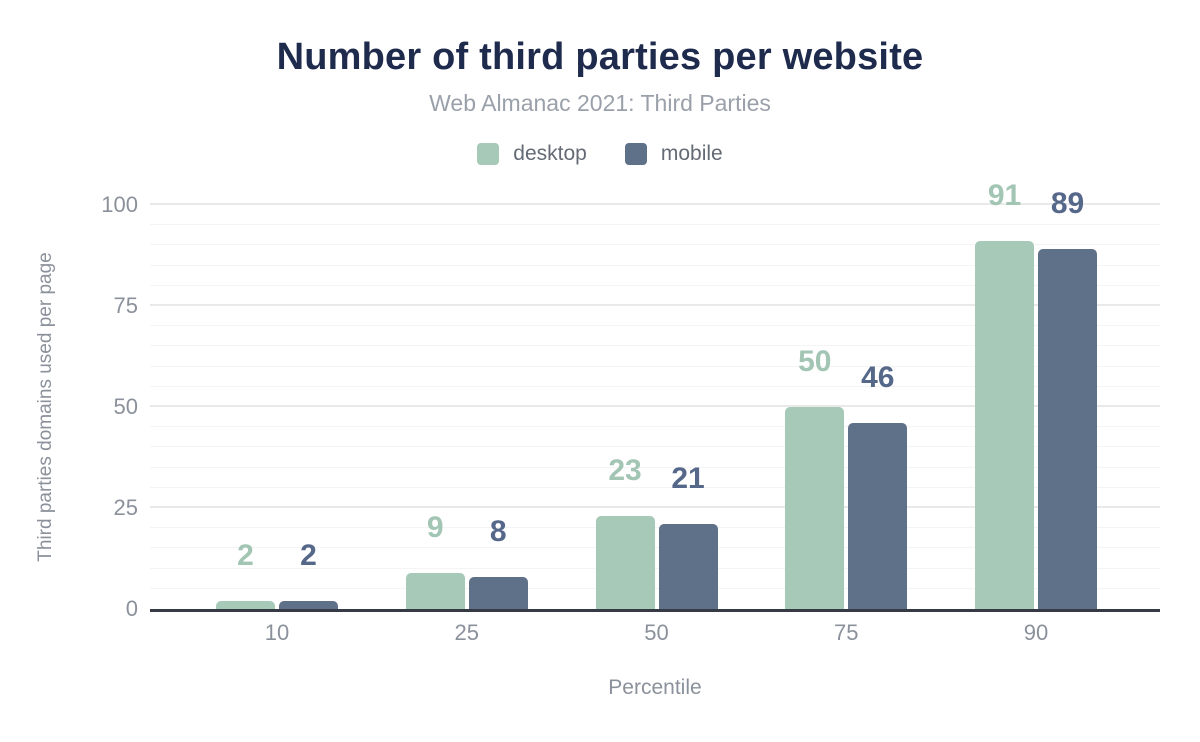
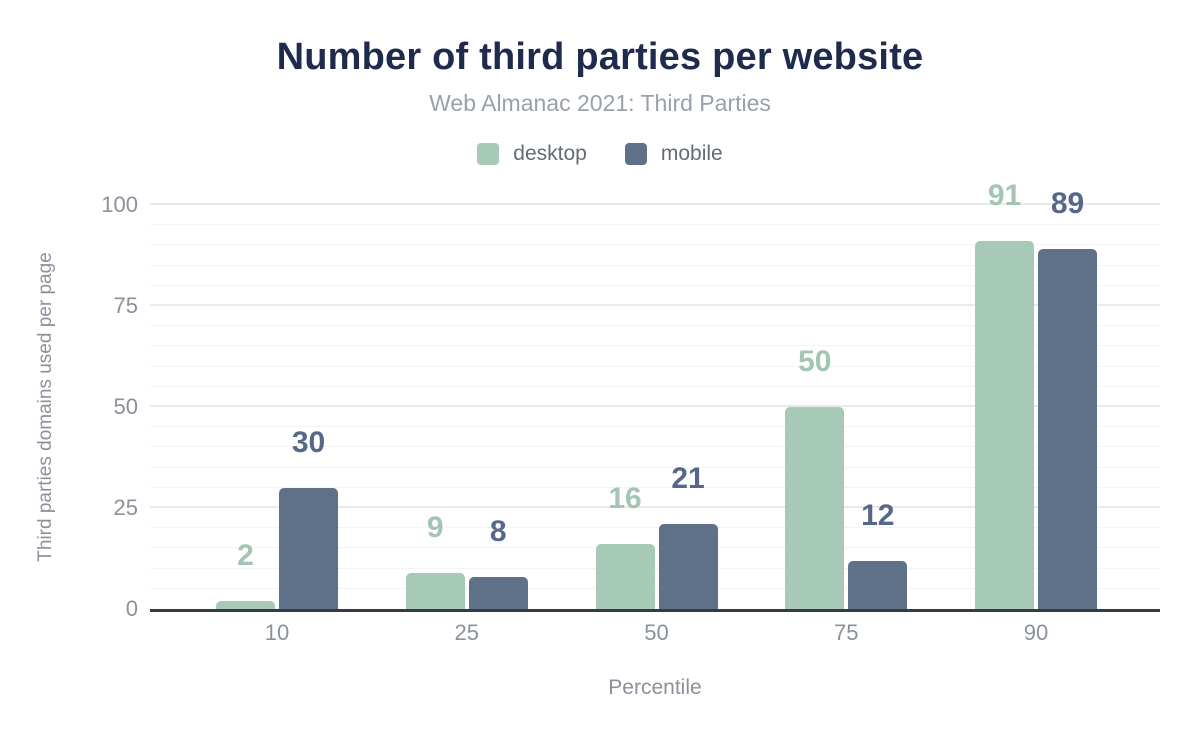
mobile/10: 2 -> 30
desktop/50: 23 -> 16
mobile/75: 46 -> 12
